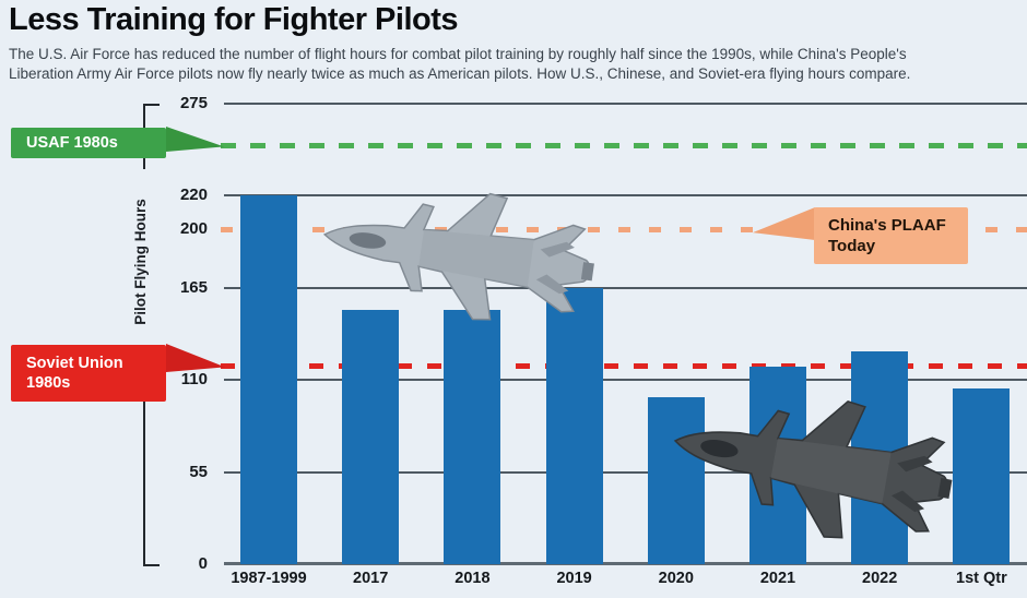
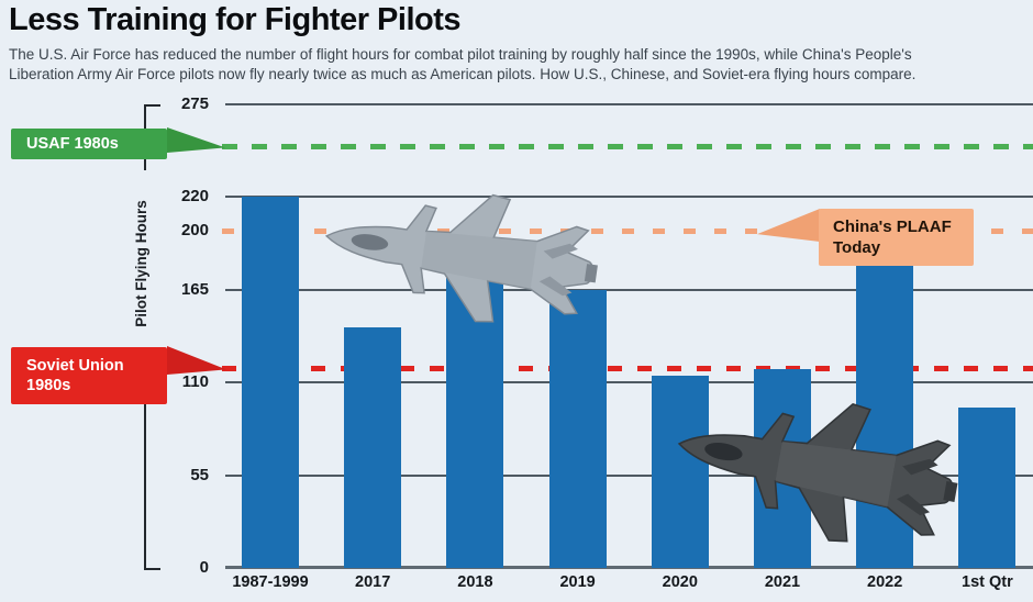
2017: 152 -> 143
2018: 152 -> 173
2020: 100 -> 114
2022: 127 -> 179
1st Qtr: 105 -> 95
